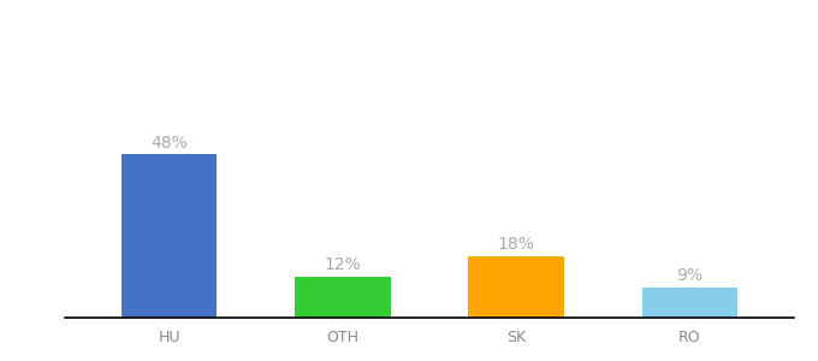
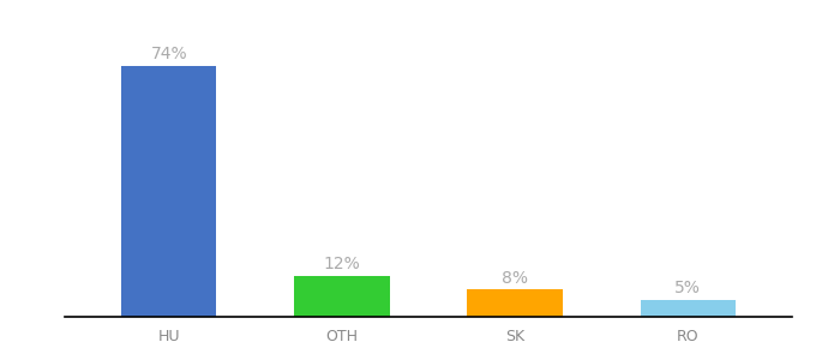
HU: 48% -> 74%
SK: 18% -> 8%
RO: 9% -> 5%
